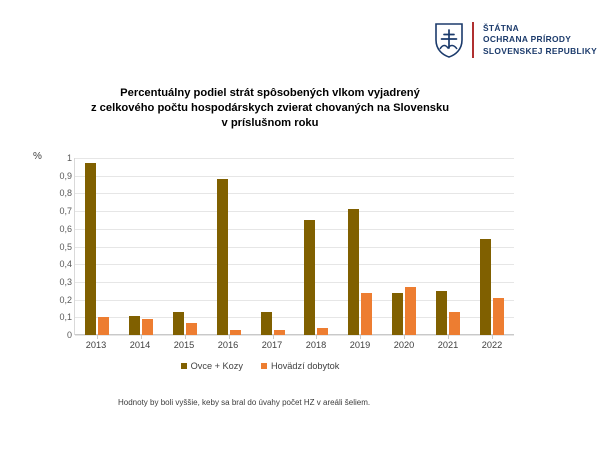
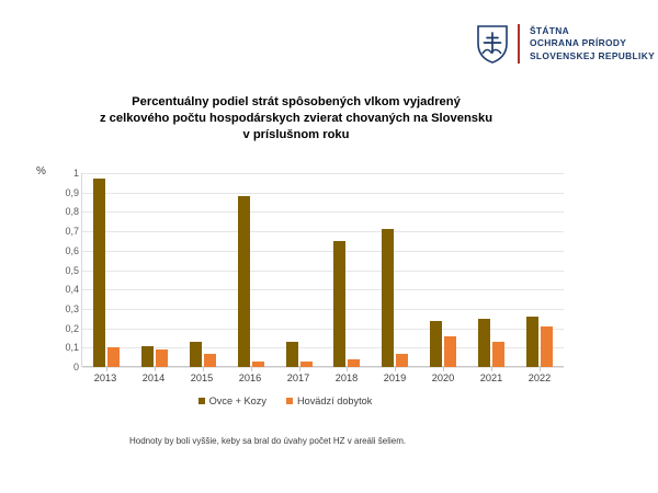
Hovädzí dobytok/2019: 0,24 -> 0,07
Hovädzí dobytok/2020: 0,27 -> 0,16
Ovce + Kozy/2022: 0,54 -> 0,26
